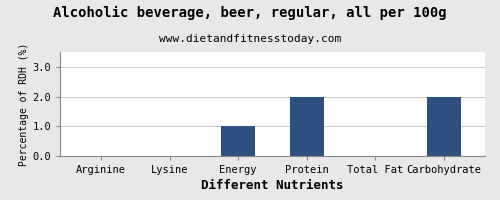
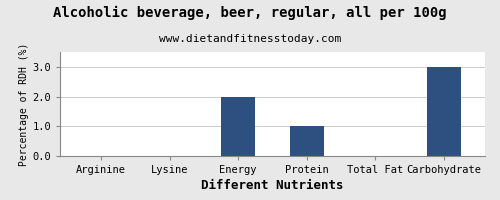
Energy: 1 -> 2
Protein: 2 -> 1
Carbohydrate: 2 -> 3
